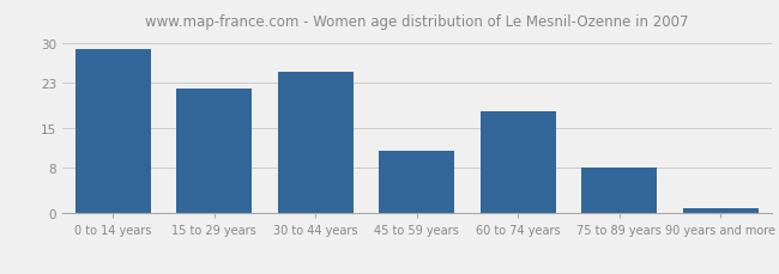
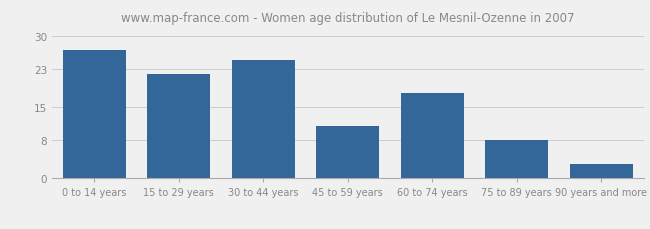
0 to 14 years: 29 -> 27
90 years and more: 1 -> 3
